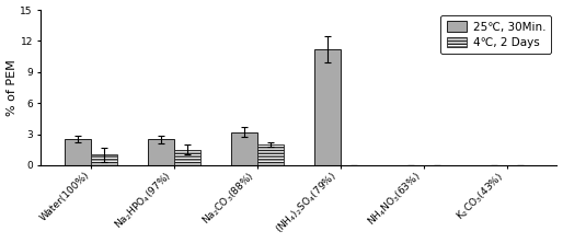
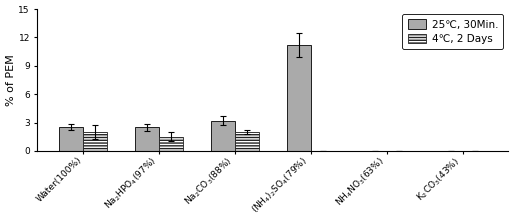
4℃, 2 Days/Water(100%): 1.0 -> 2.0
